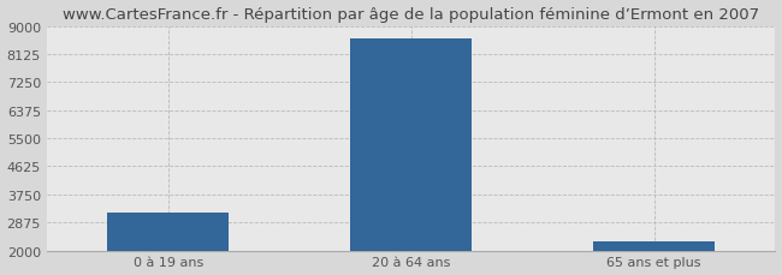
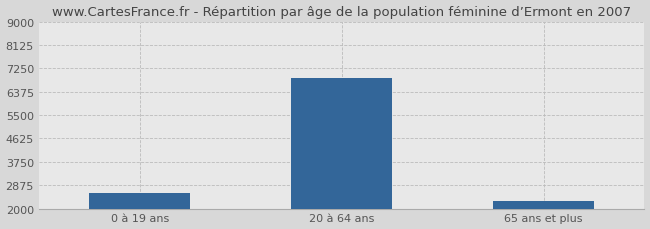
0 à 19 ans: 3200 -> 2600
20 à 64 ans: 8600 -> 6900
